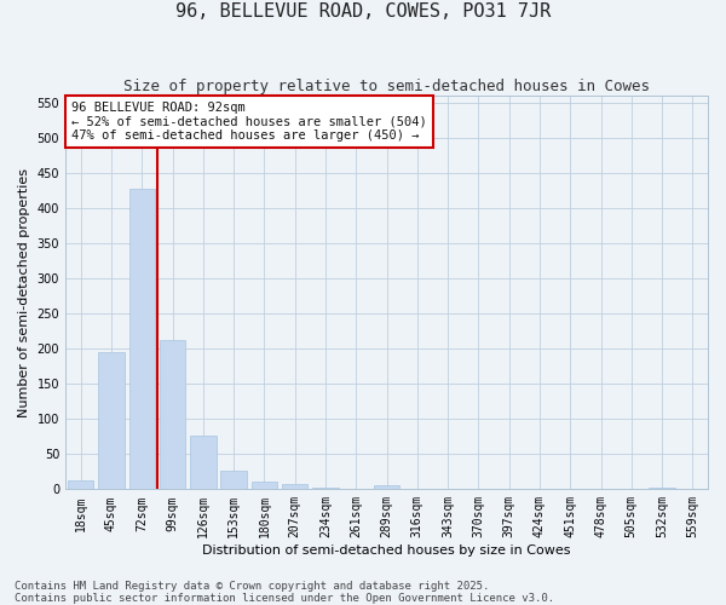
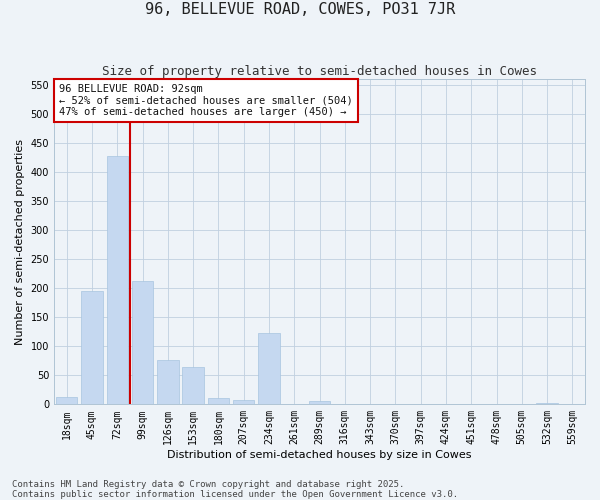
153sqm: 27 -> 64
234sqm: 3 -> 122
